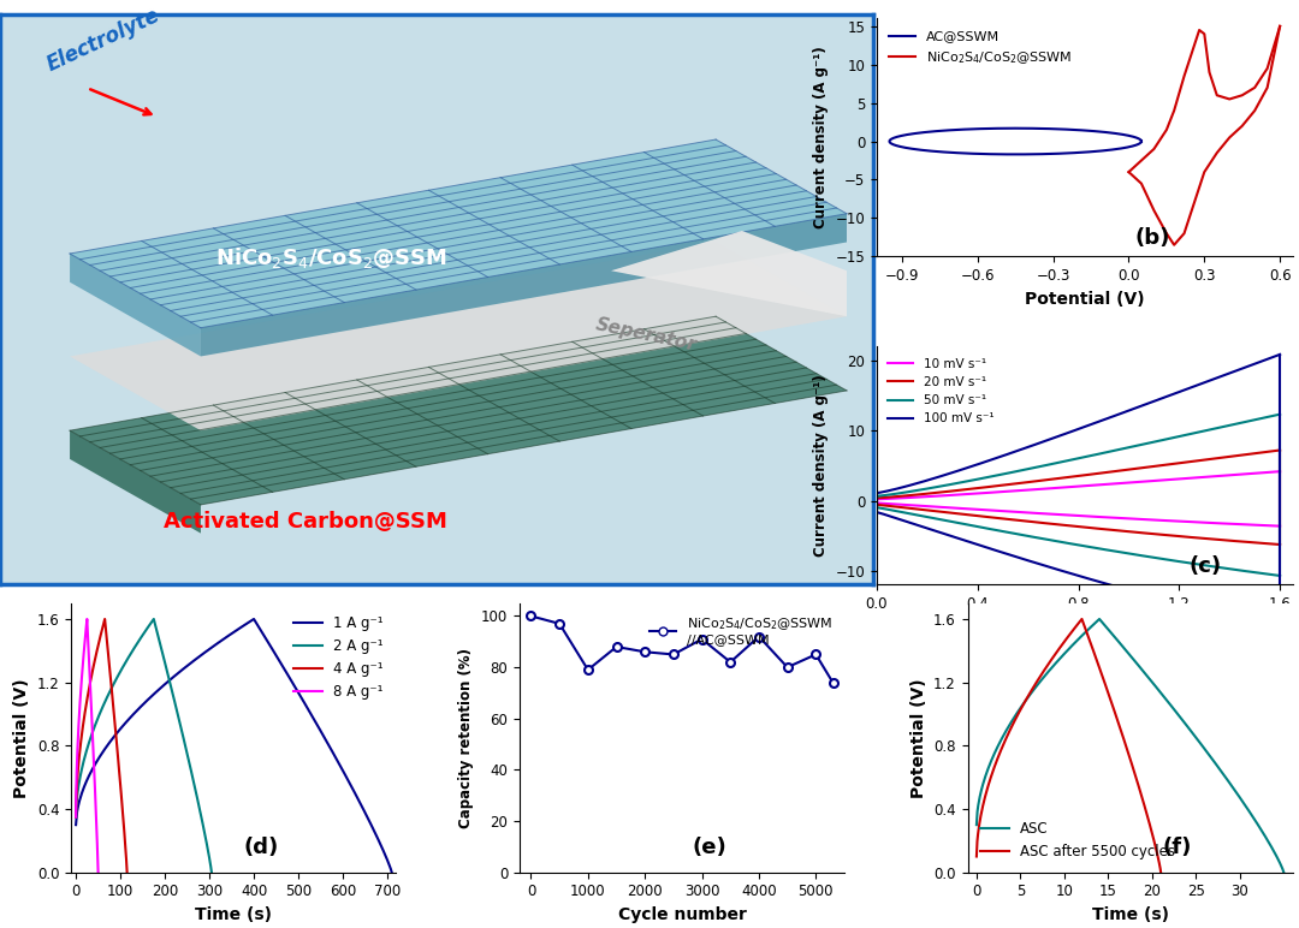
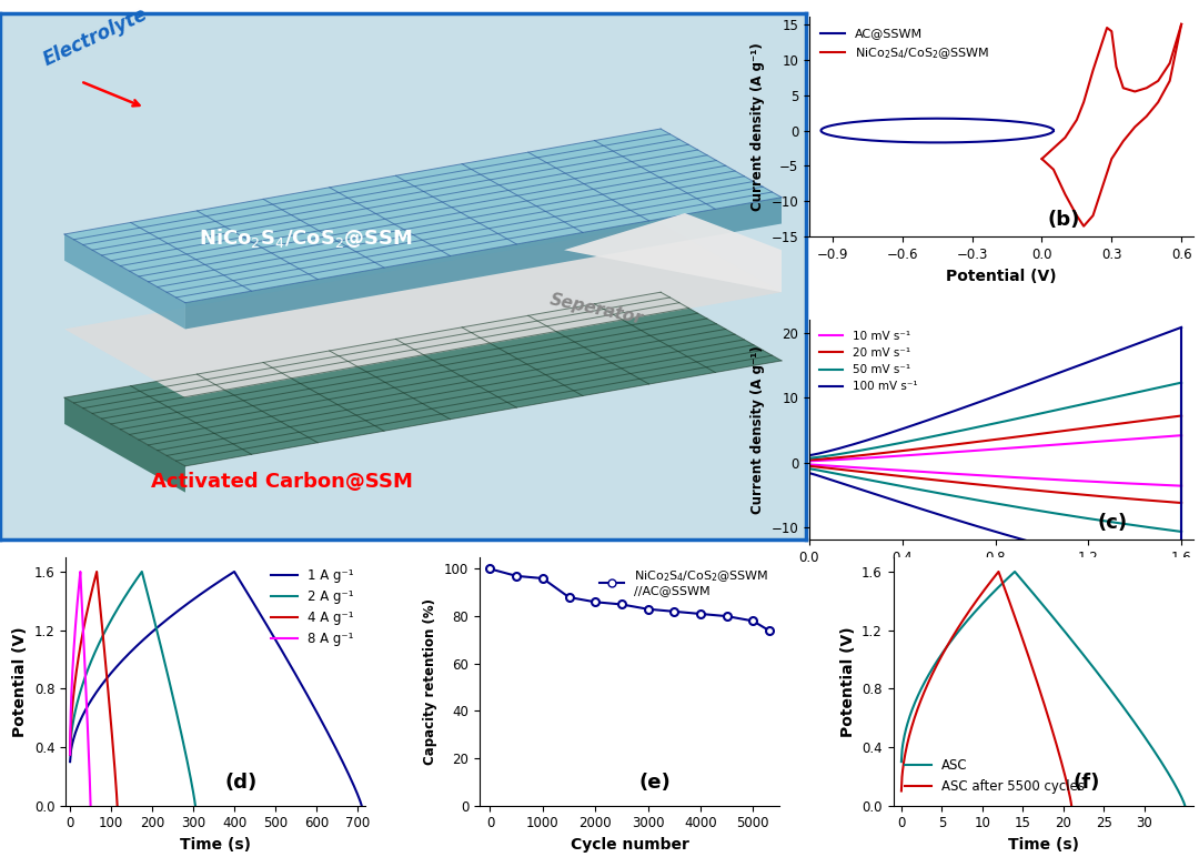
1000: 79 -> 96
3000: 91 -> 83
4000: 92 -> 81
5000: 85 -> 78
